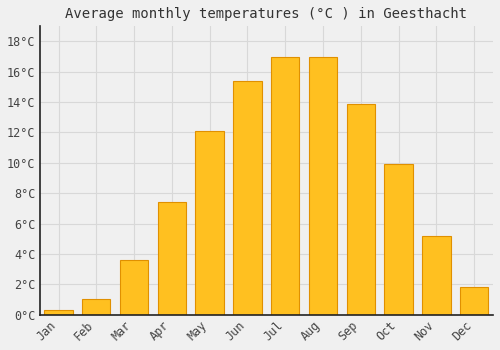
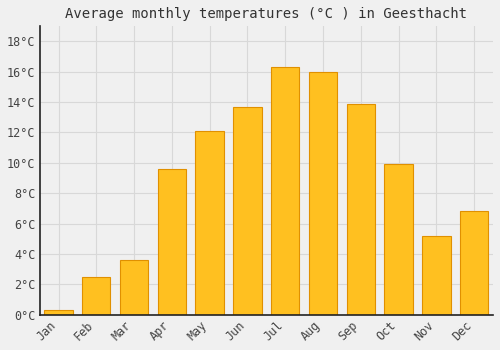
Feb: 1.0°C -> 2.5°C
Apr: 7.4°C -> 9.6°C
Jun: 15.4°C -> 13.7°C
Jul: 17.0°C -> 16.3°C
Aug: 17.0°C -> 16.0°C
Dec: 1.8°C -> 6.8°C
